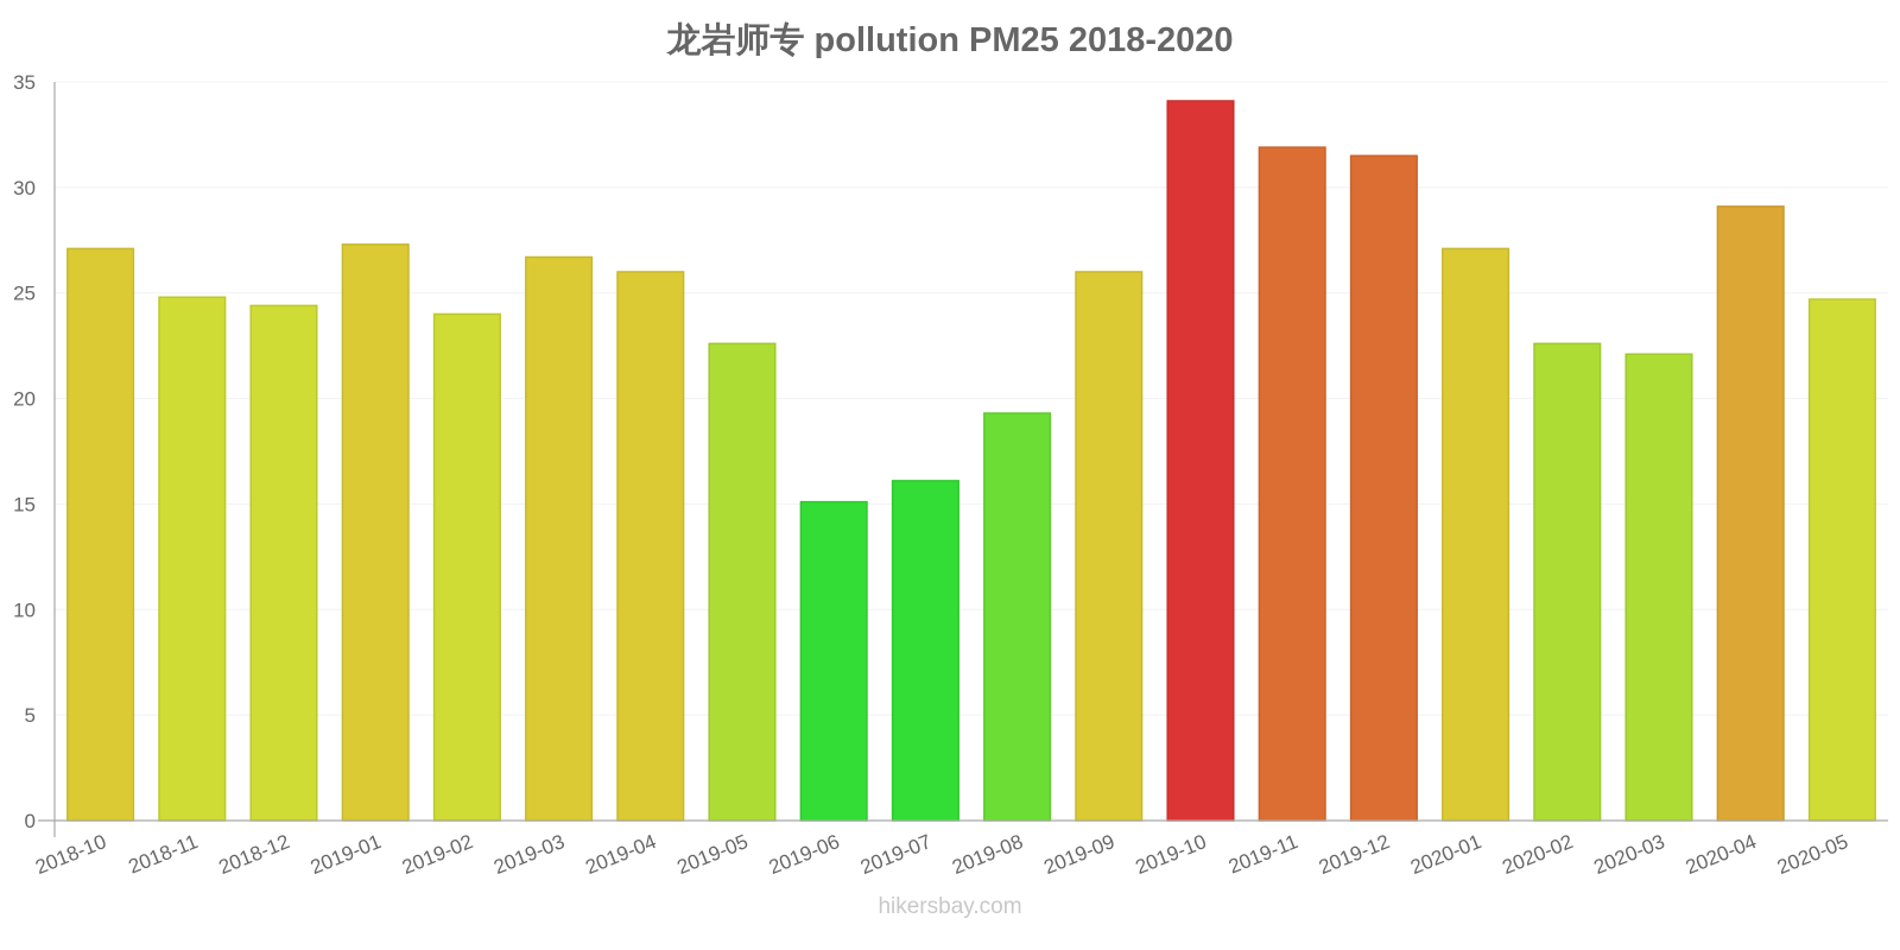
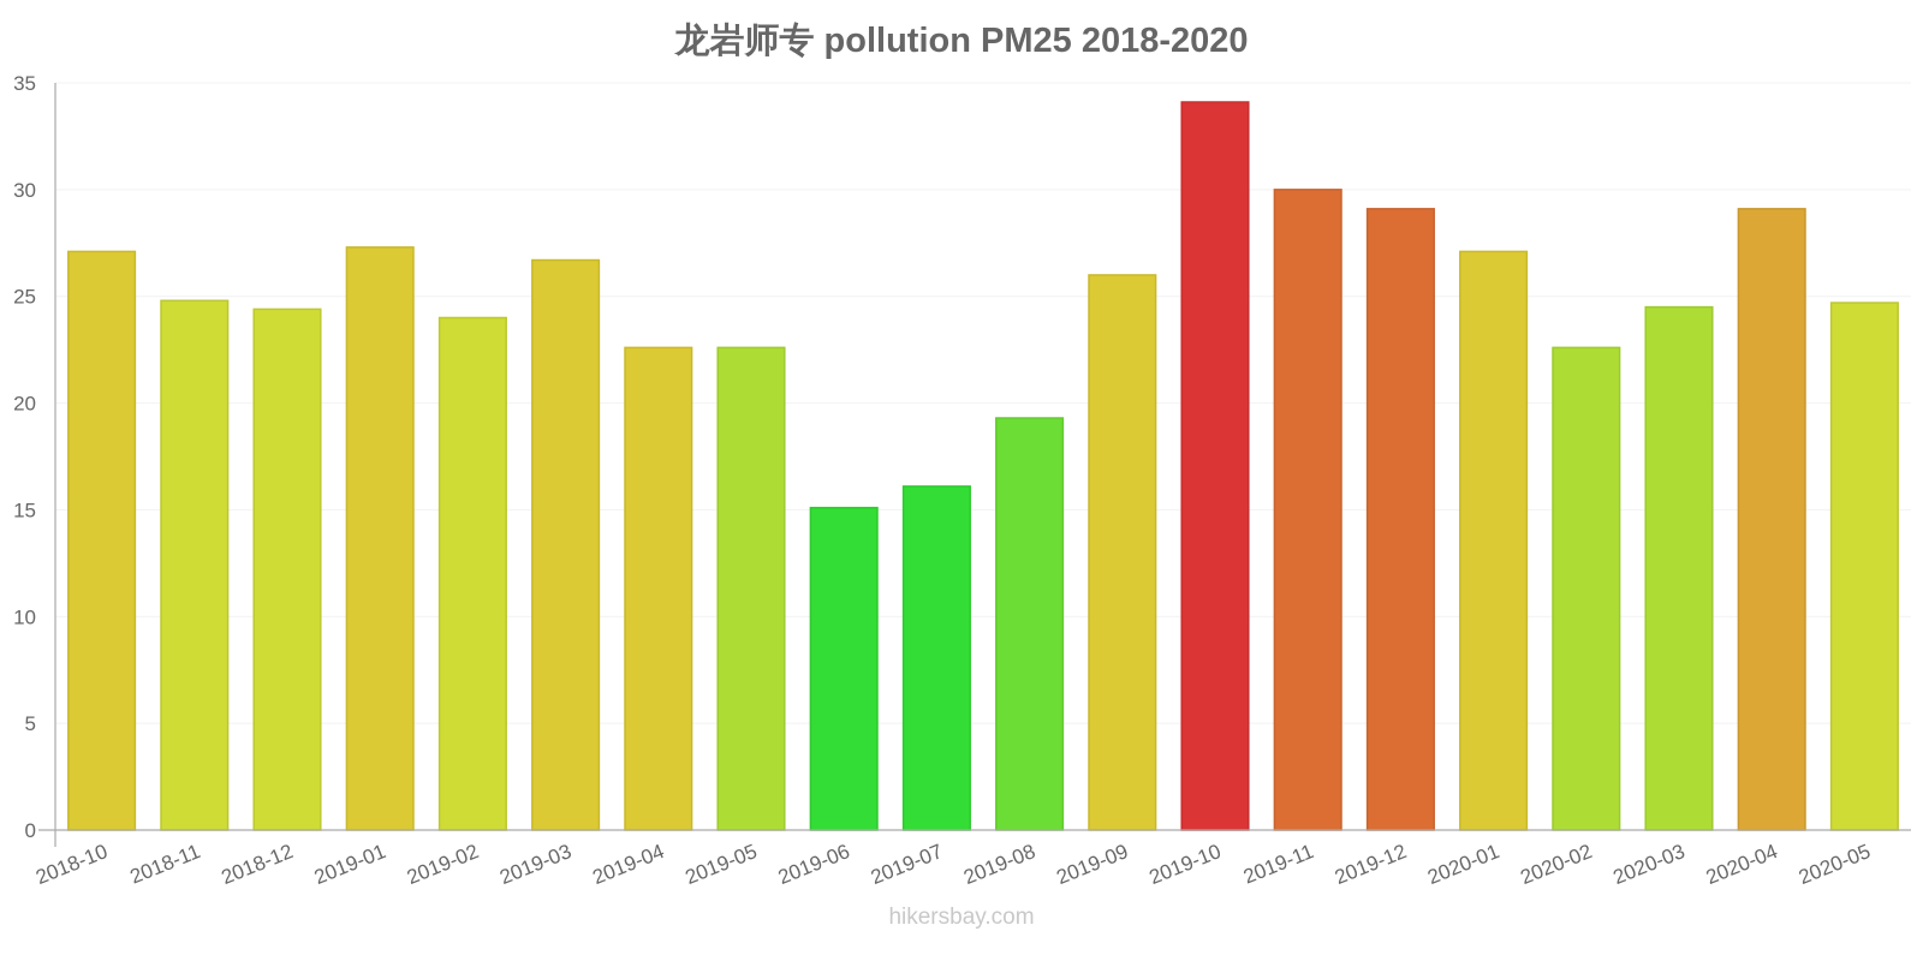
2019-04: 26.0 -> 22.6
2019-11: 31.9 -> 30.0
2019-12: 31.5 -> 29.1
2020-03: 22.1 -> 24.5
